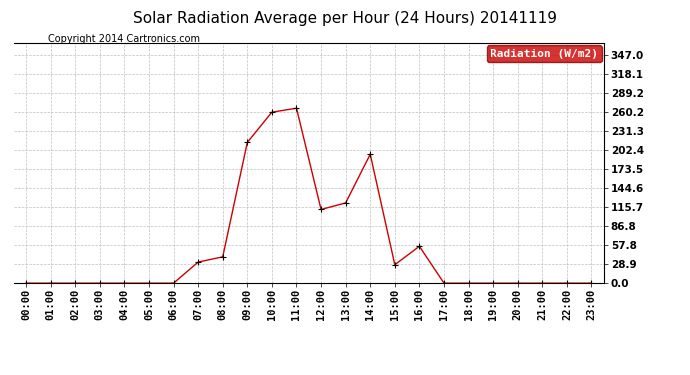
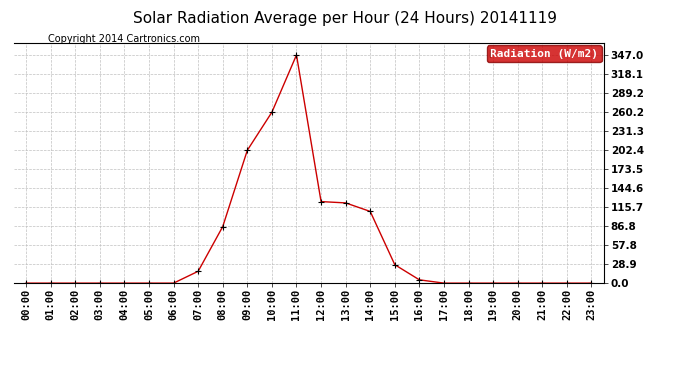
07:00: 32 -> 18
08:00: 40 -> 86
09:00: 214 -> 202
11:00: 266 -> 347
12:00: 112 -> 124
14:00: 196 -> 109
16:00: 56 -> 5
